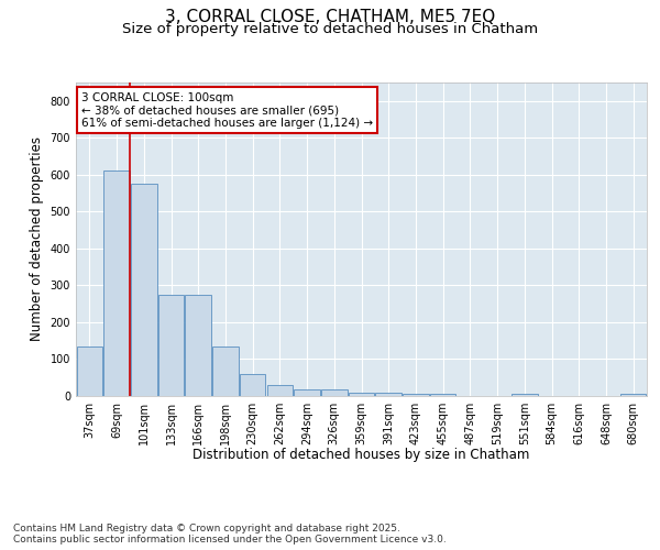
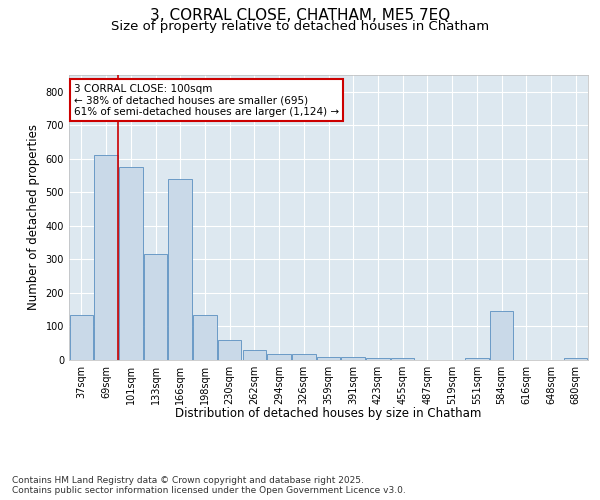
133sqm: 275 -> 315
166sqm: 275 -> 540
584sqm: 1 -> 145
